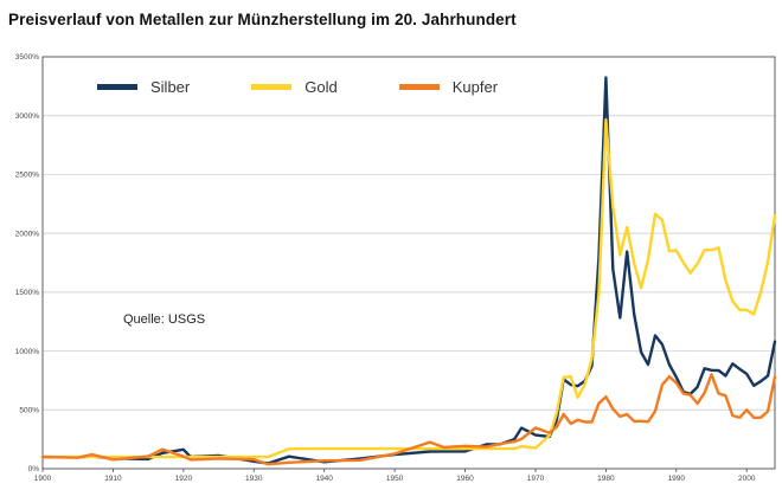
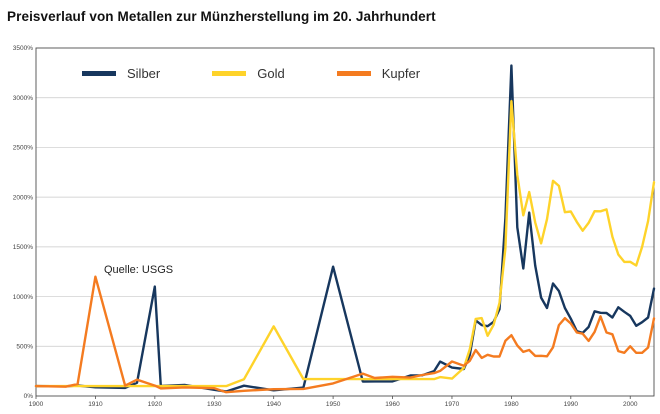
Kupfer/1910: 100% -> 1200%
Silber/1920: 200% -> 1100%
Gold/1940: 200% -> 700%
Silber/1950: 100% -> 1300%
